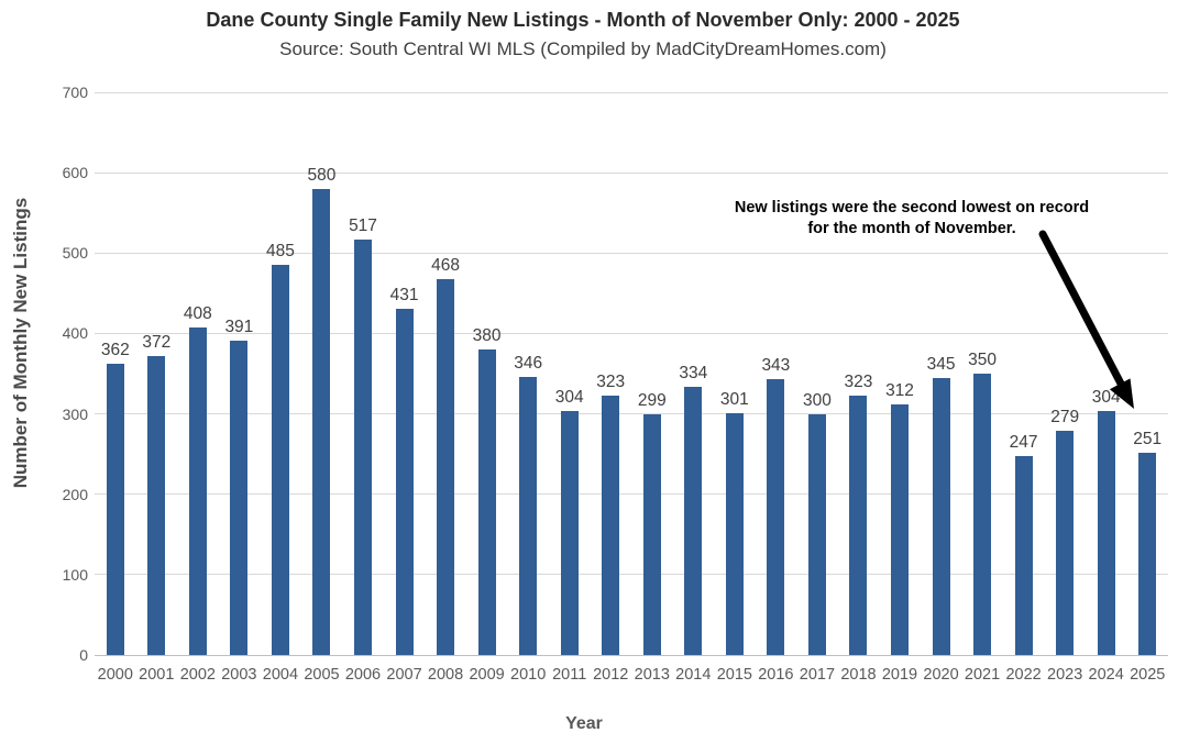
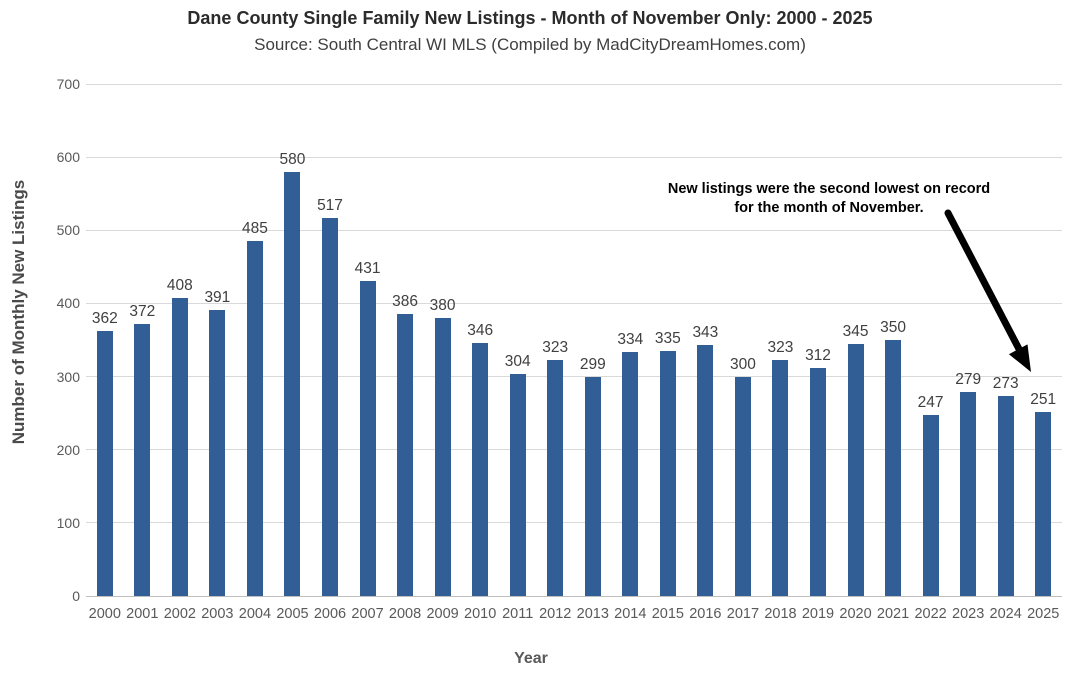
2008: 468 -> 386
2015: 301 -> 335
2024: 304 -> 273
